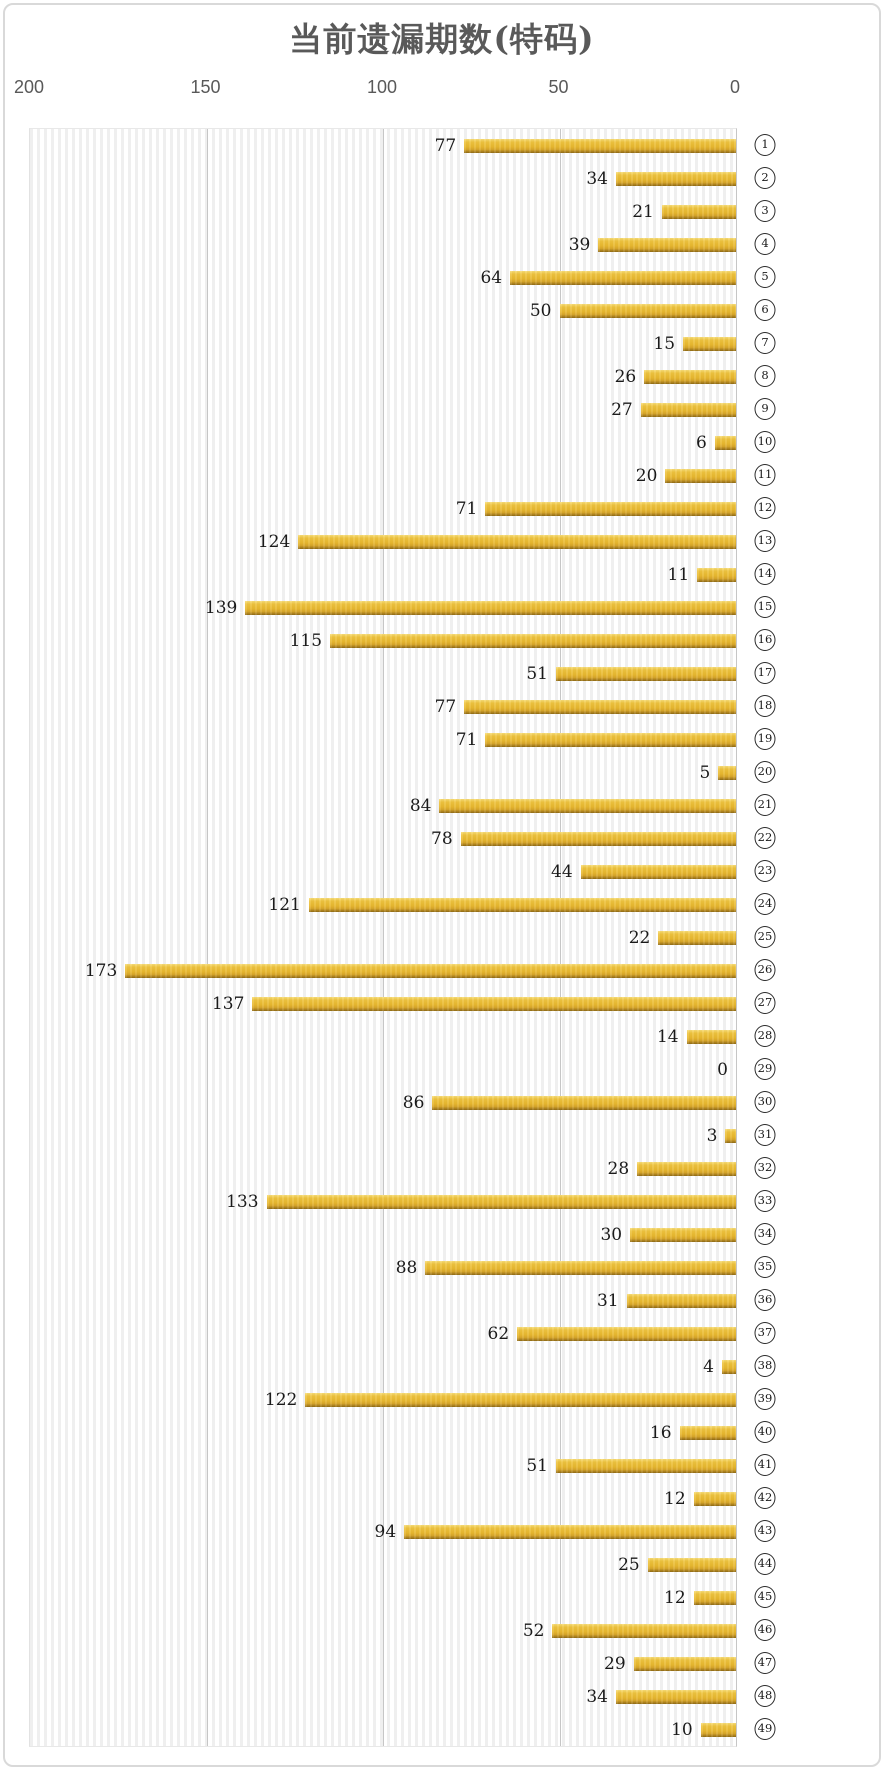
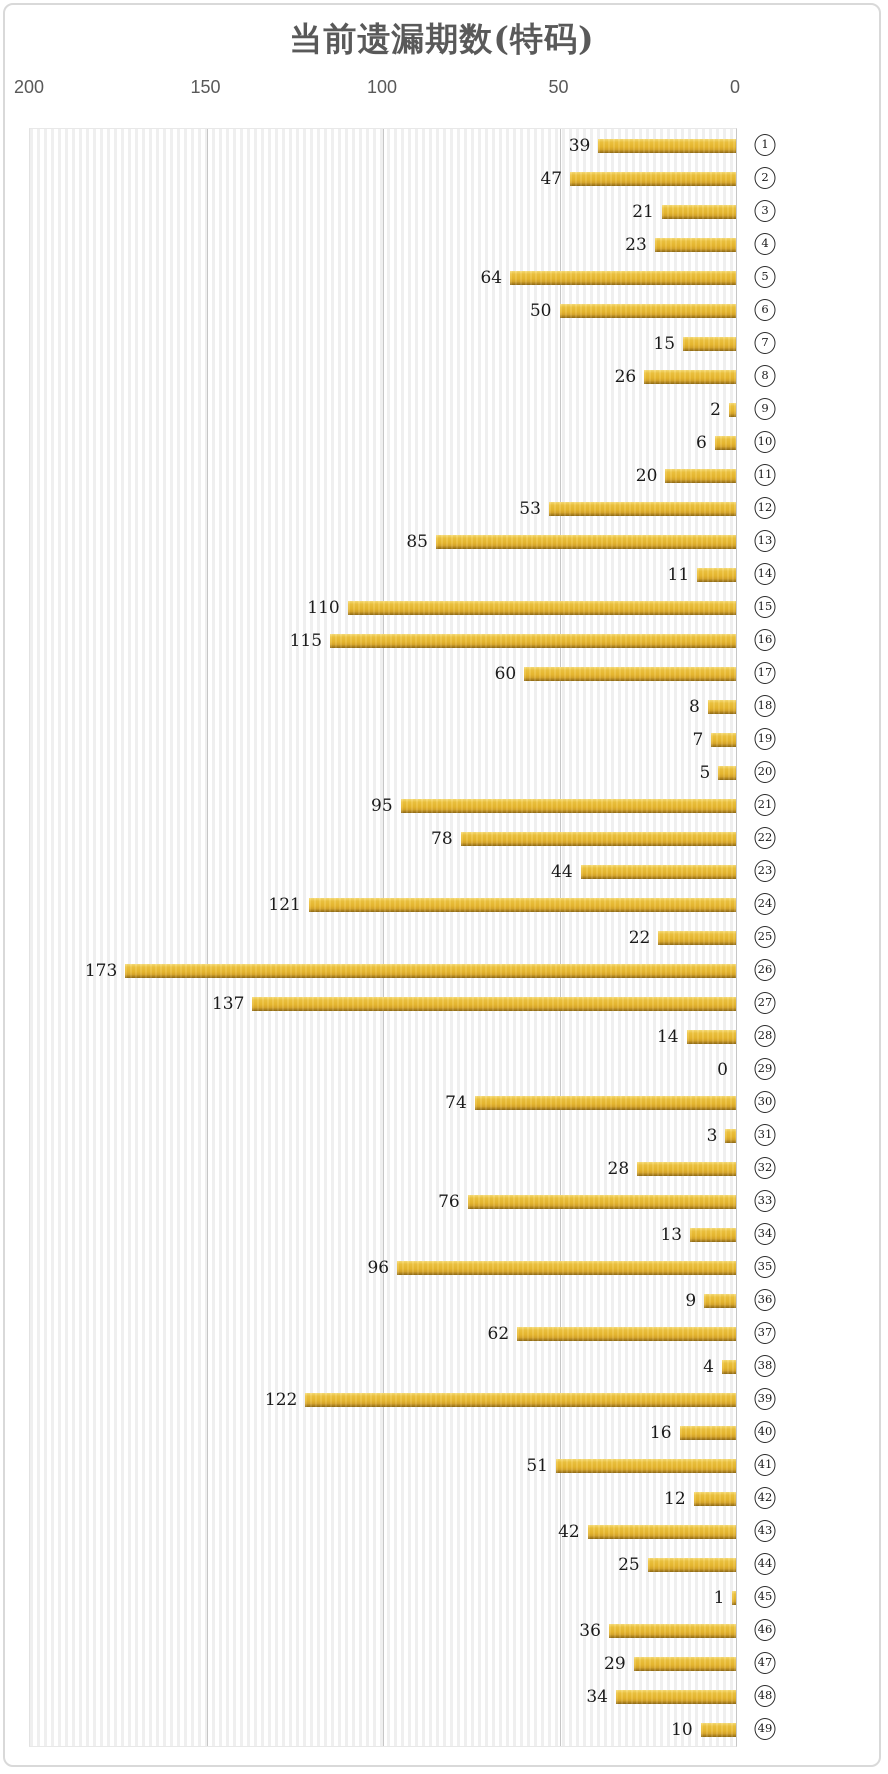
1: 77 -> 39
2: 34 -> 47
4: 39 -> 23
9: 27 -> 2
12: 71 -> 53
13: 124 -> 85
15: 139 -> 110
17: 51 -> 60
18: 77 -> 8
19: 71 -> 7
21: 84 -> 95
30: 86 -> 74
33: 133 -> 76
34: 30 -> 13
35: 88 -> 96
36: 31 -> 9
43: 94 -> 42
45: 12 -> 1
46: 52 -> 36
